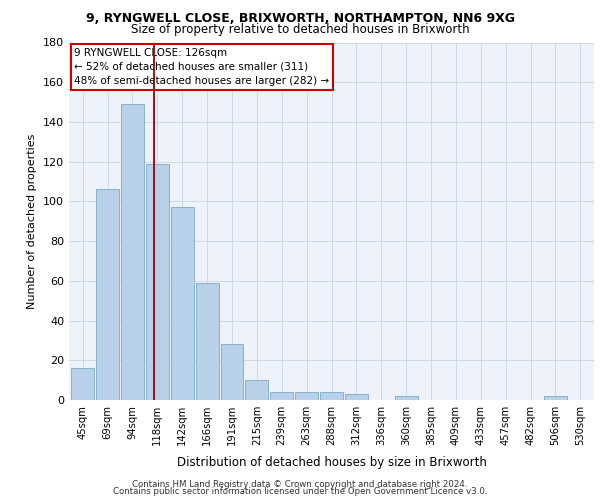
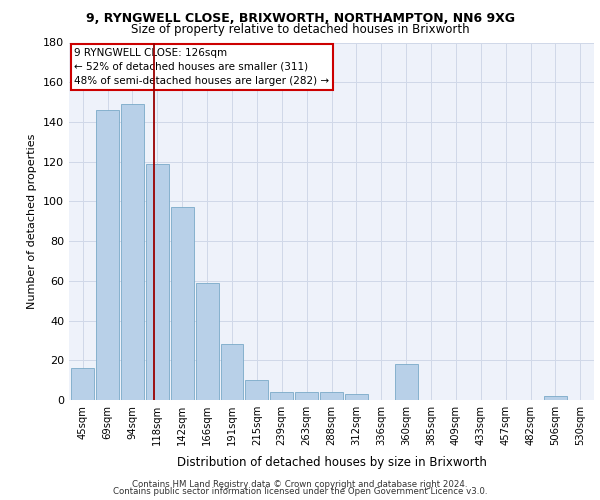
69sqm: 106 -> 146
360sqm: 2 -> 18
